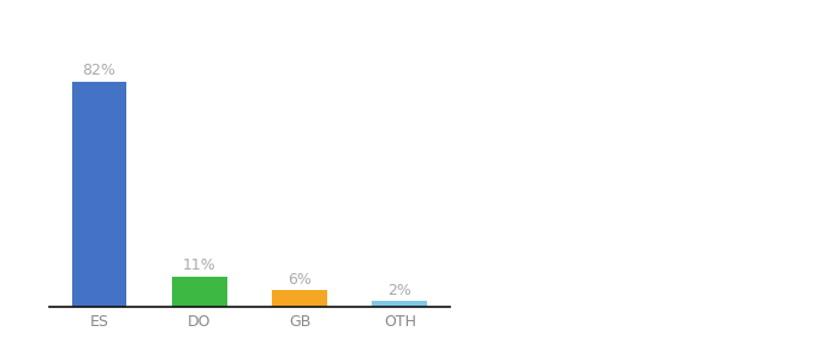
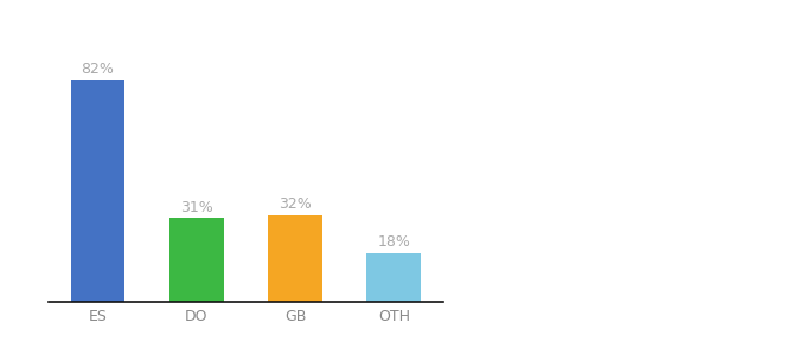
DO: 11% -> 31%
GB: 6% -> 32%
OTH: 2% -> 18%
